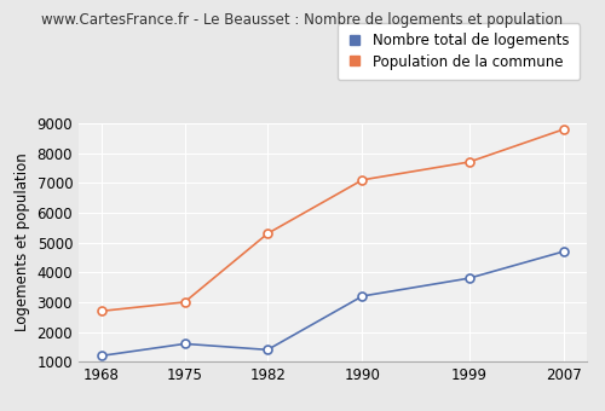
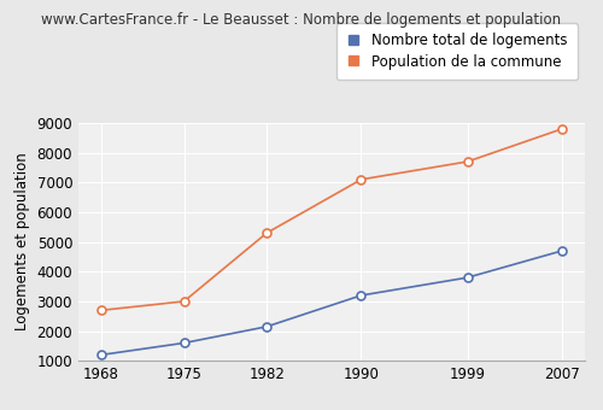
Nombre total de logements/1982: 1400 -> 2150
